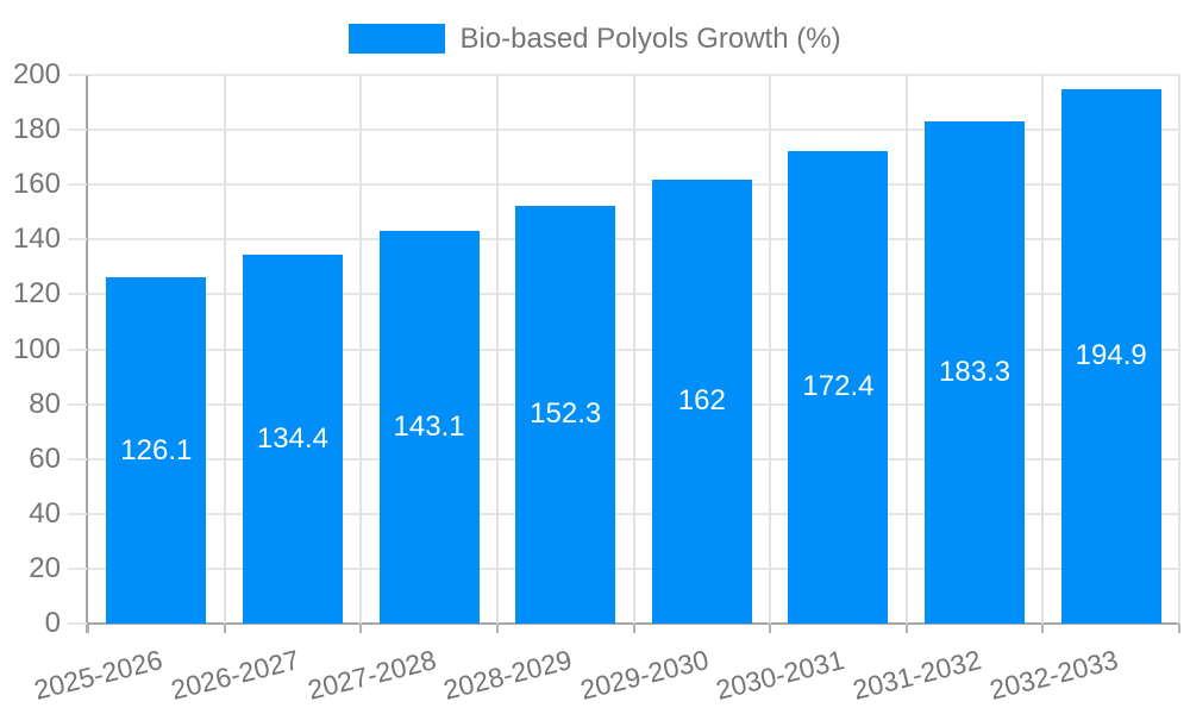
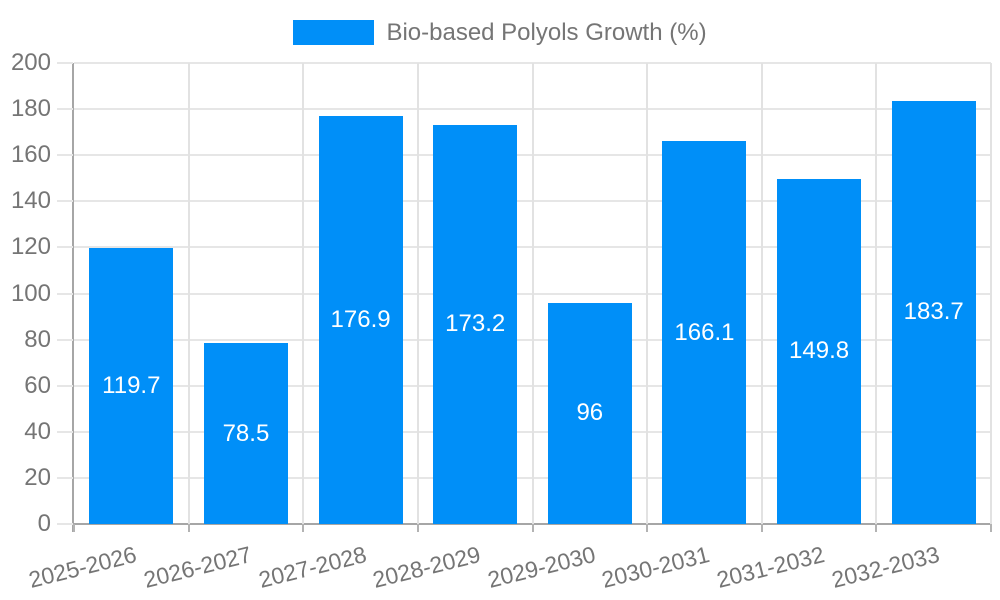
2025-2026: 126.1 -> 119.7
2026-2027: 134.4 -> 78.5
2027-2028: 143.1 -> 176.9
2028-2029: 152.3 -> 173.2
2029-2030: 162 -> 96
2030-2031: 172.4 -> 166.1
2031-2032: 183.3 -> 149.8
2032-2033: 194.9 -> 183.7
